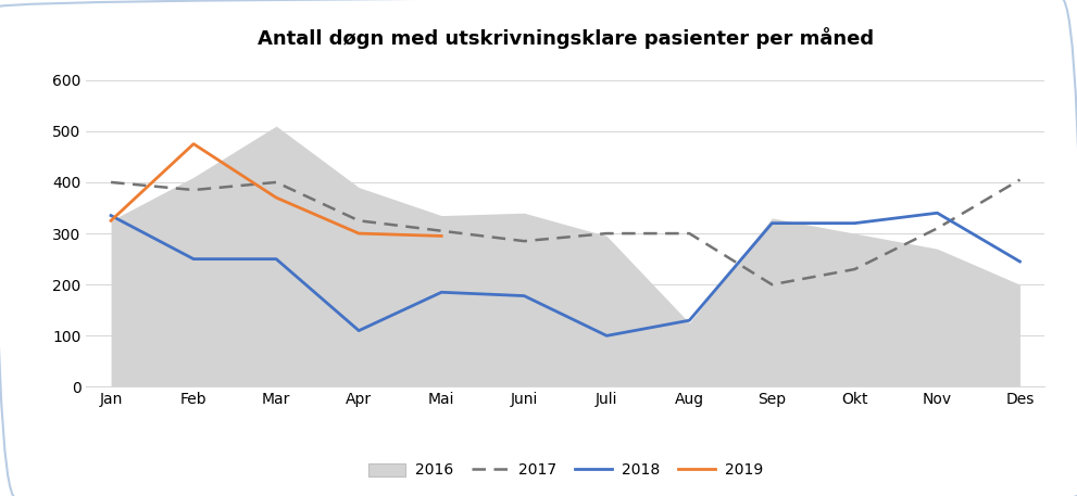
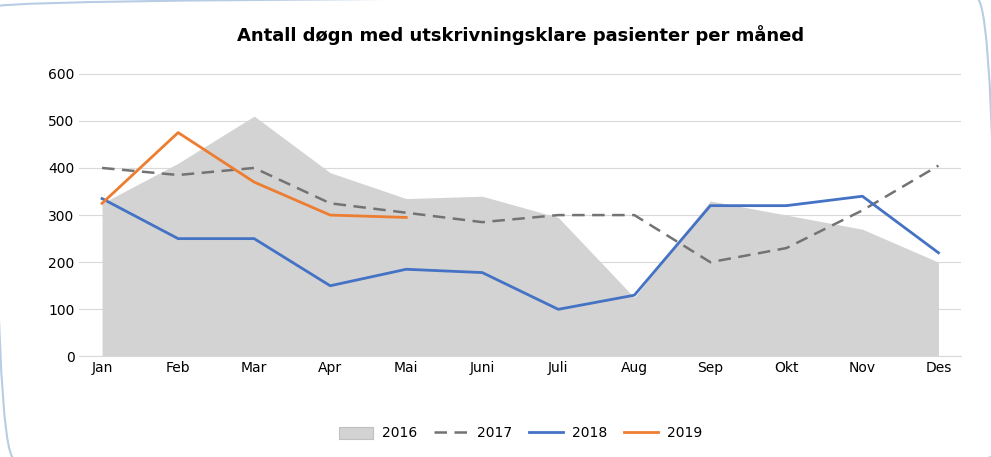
2018/Apr: 110 -> 150
2018/Des: 245 -> 220
